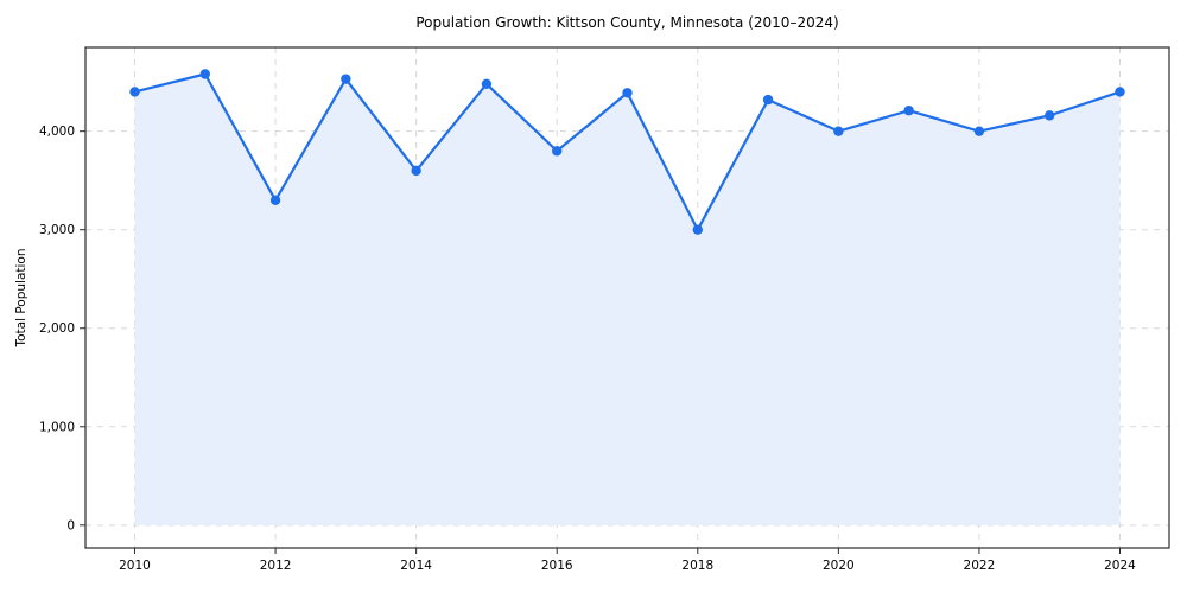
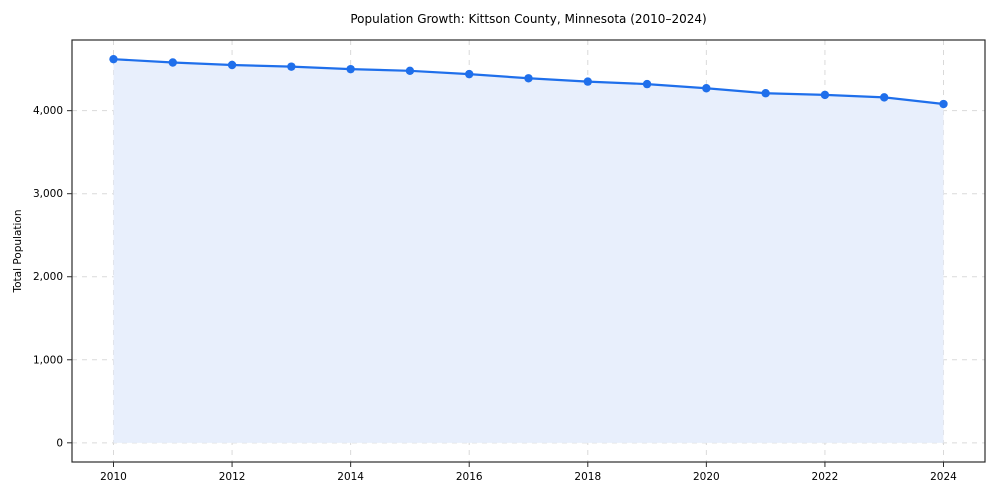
2010: 4400 -> 4600
2012: 3300 -> 4600
2014: 3600 -> 4500
2016: 3800 -> 4400
2018: 3000 -> 4400
2020: 4000 -> 4300
2022: 4000 -> 4200
2024: 4400 -> 4100
